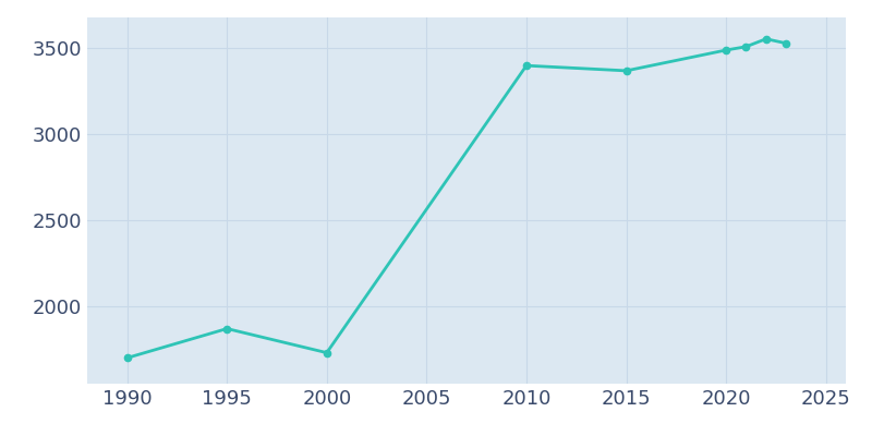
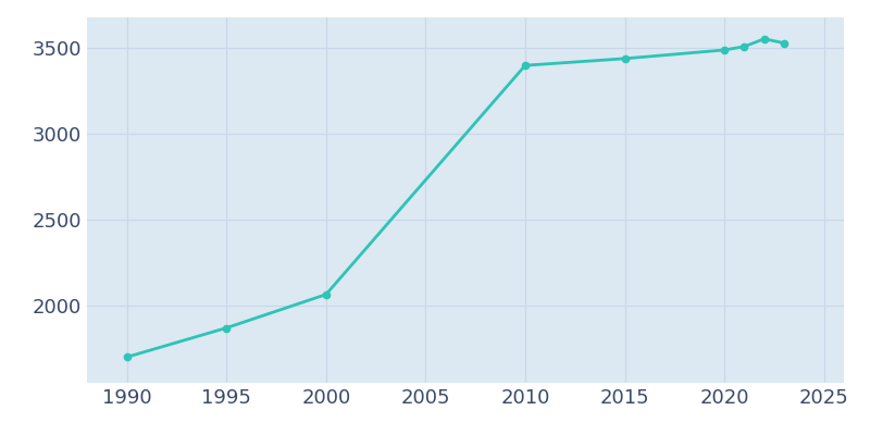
2000: 1730 -> 2060
2015: 3370 -> 3440
